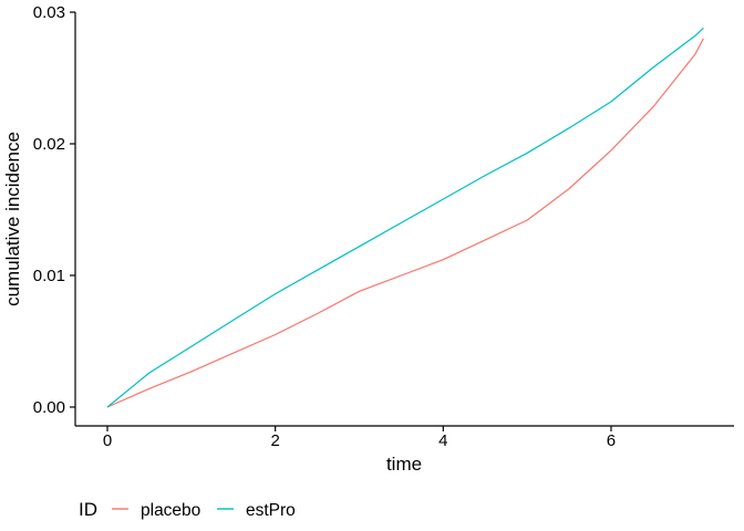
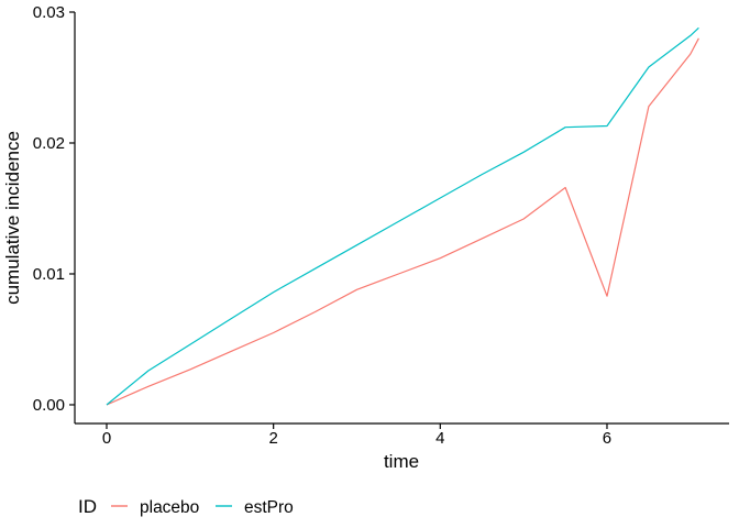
placebo/6: 0.0195 -> 0.0083
estPro/6: 0.0232 -> 0.0213
